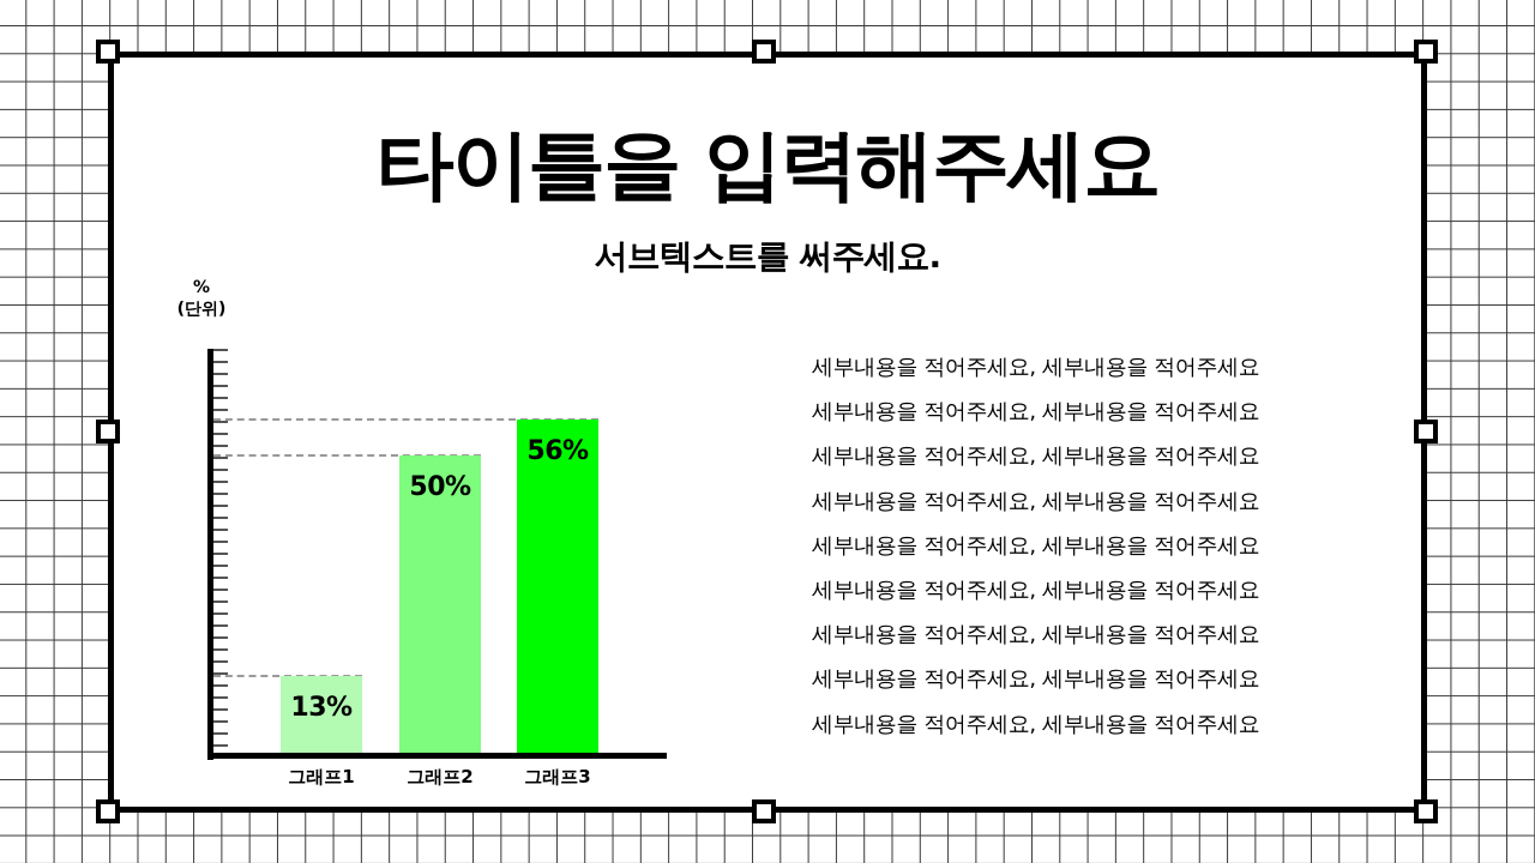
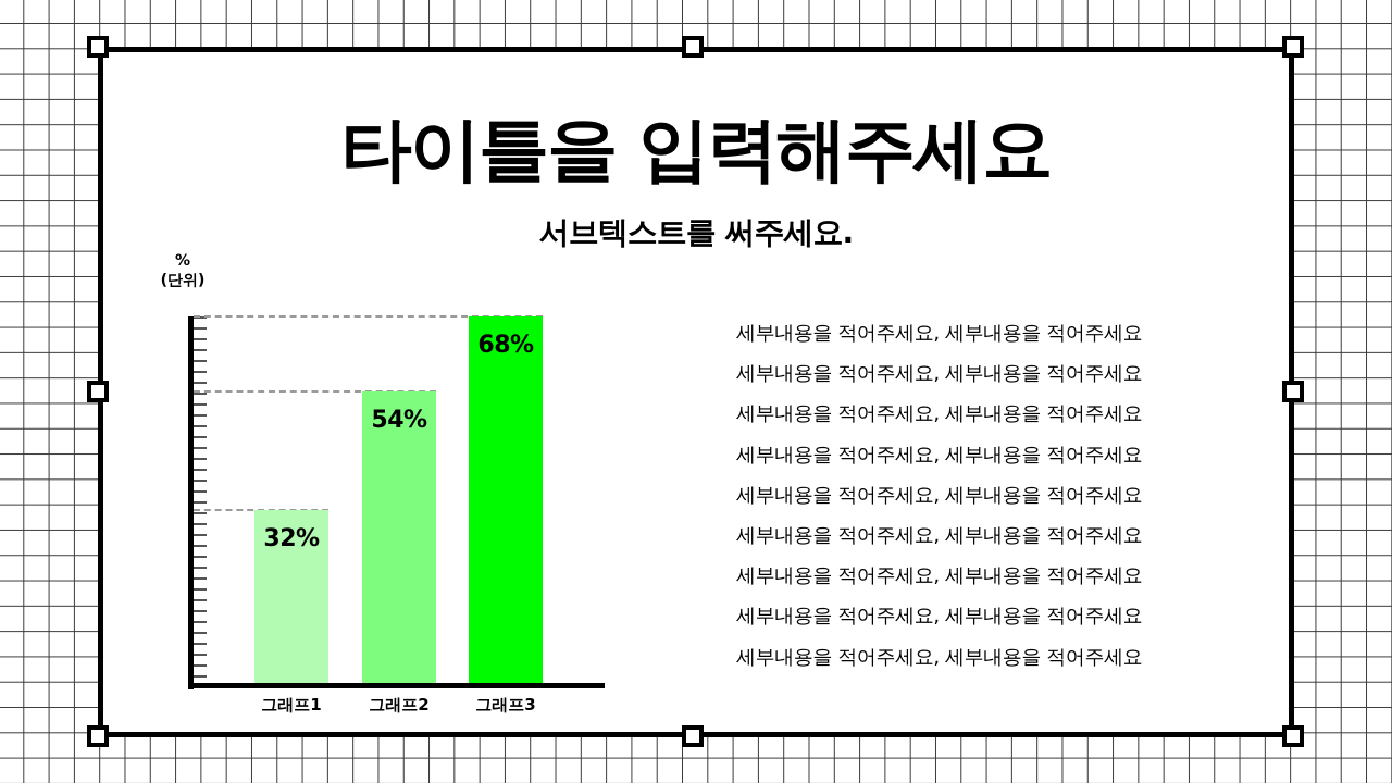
그래프1: 13% -> 32%
그래프2: 50% -> 54%
그래프3: 56% -> 68%
